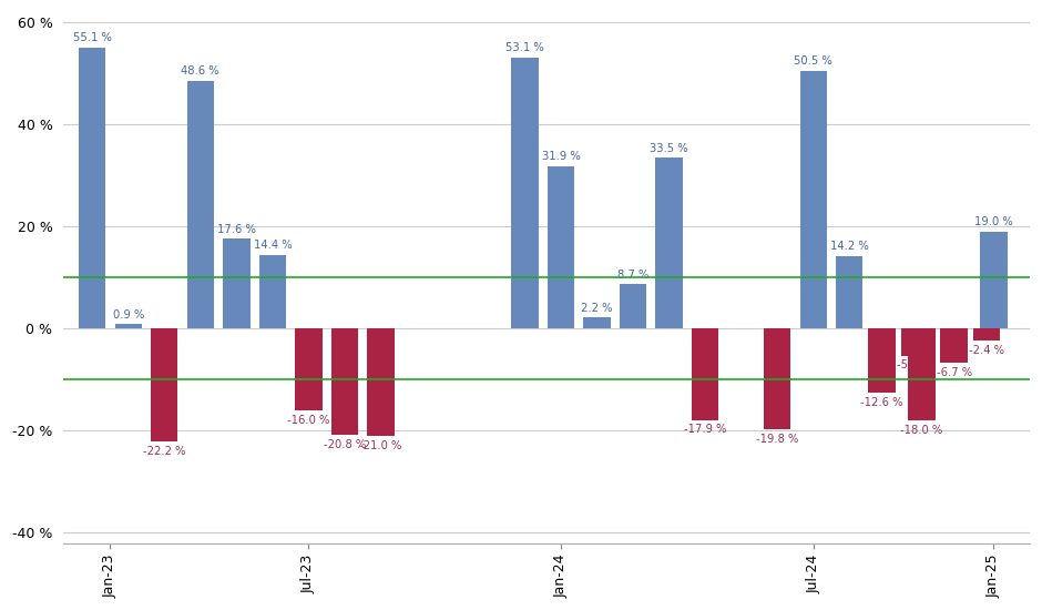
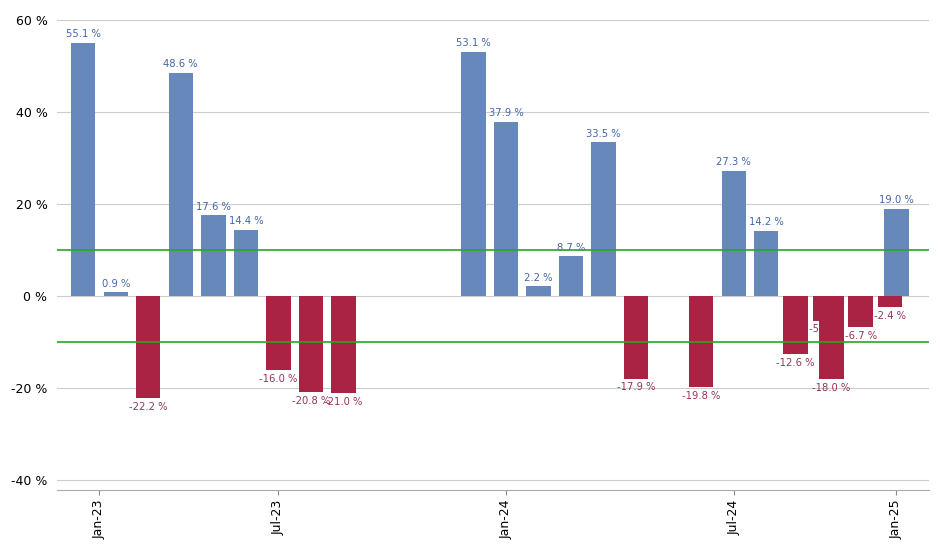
Jan-24: 31.9 -> 37.9
Jul-24: 50.5 -> 27.3
